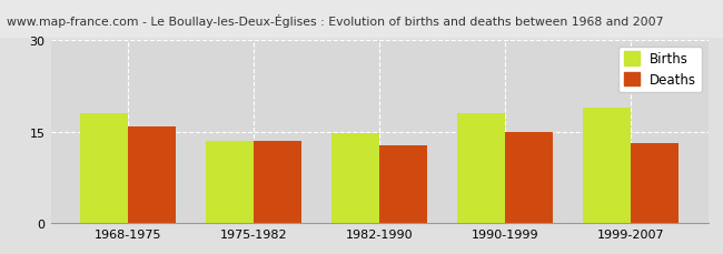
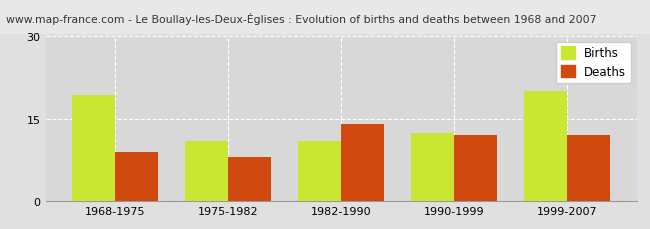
Births/1968-1975: 18.0 -> 19.2
Deaths/1968-1975: 15.8 -> 9.0
Births/1975-1982: 13.5 -> 11.0
Deaths/1975-1982: 13.5 -> 8.0
Births/1982-1990: 14.8 -> 11.0
Deaths/1982-1990: 12.8 -> 14.0
Births/1990-1999: 18.0 -> 12.4
Deaths/1990-1999: 15.0 -> 12.0
Births/1999-2007: 19.0 -> 20.0
Deaths/1999-2007: 13.2 -> 12.0
